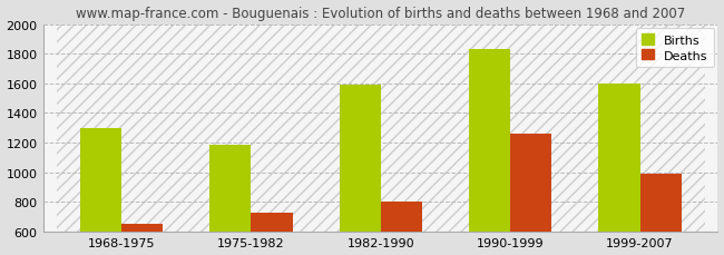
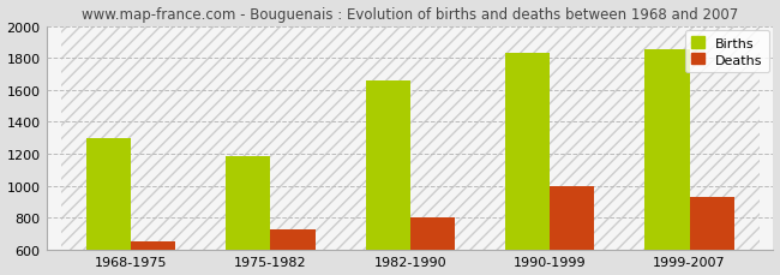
Births/1982-1990: 1590 -> 1660
Deaths/1990-1999: 1260 -> 1000
Births/1999-2007: 1600 -> 1850
Deaths/1999-2007: 990 -> 930
